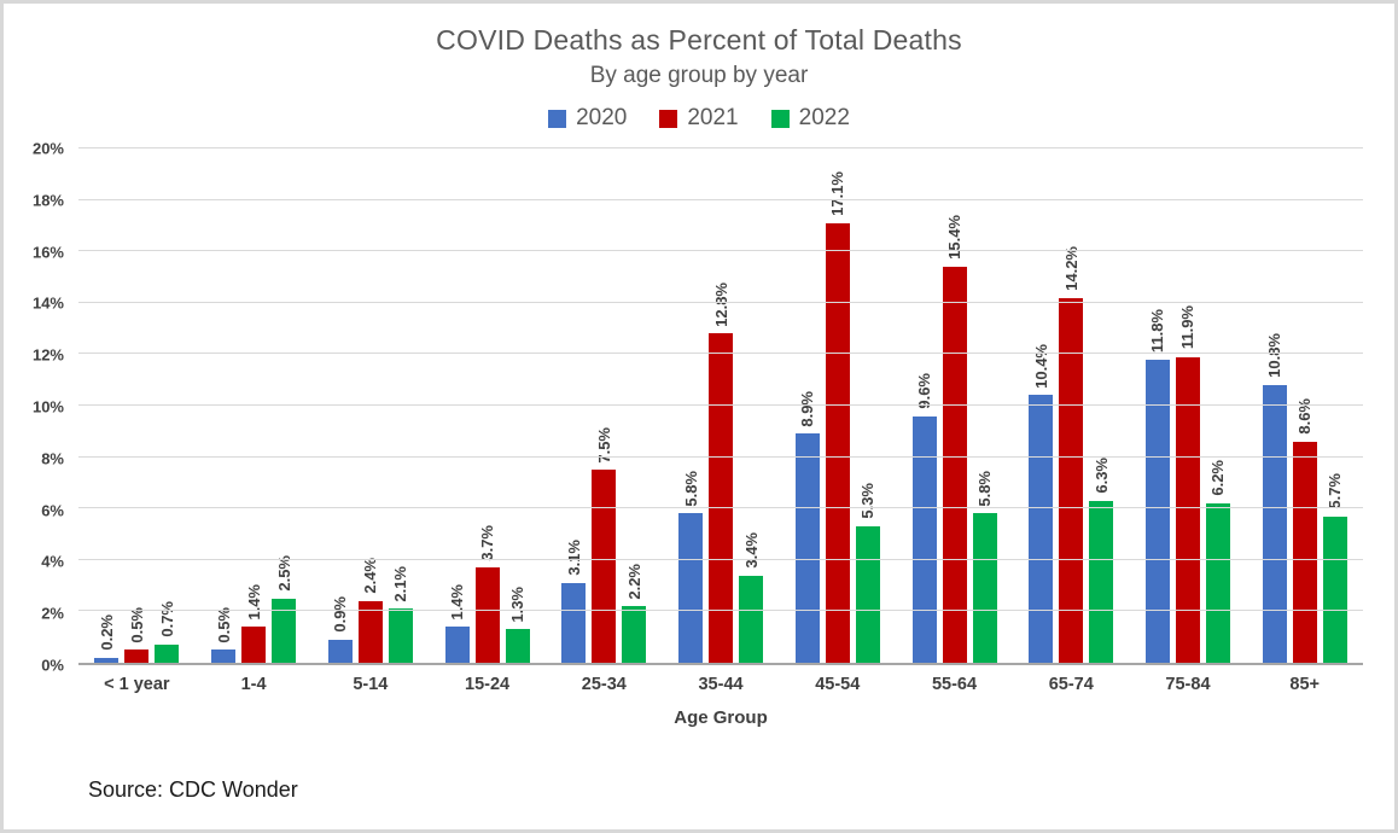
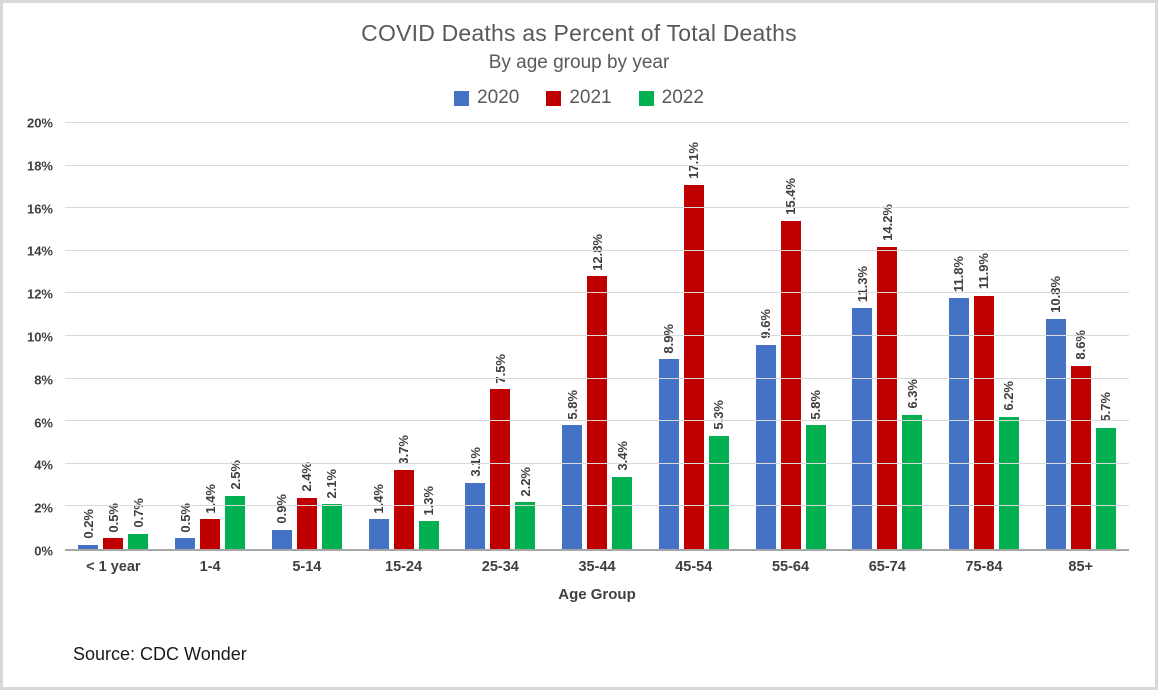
2020/65-74: 10.4% -> 11.3%
